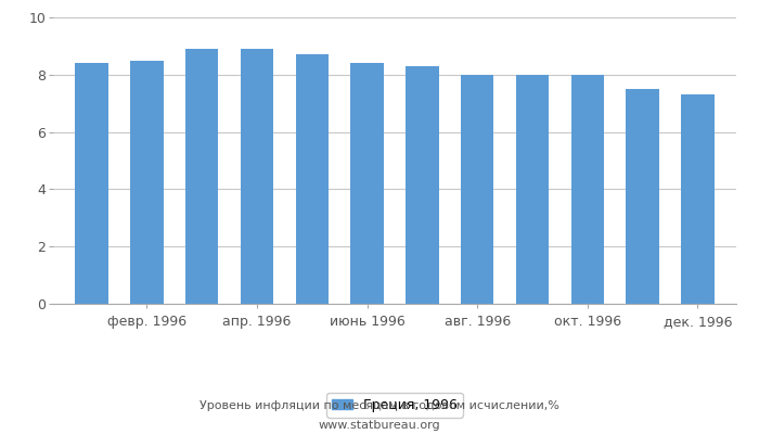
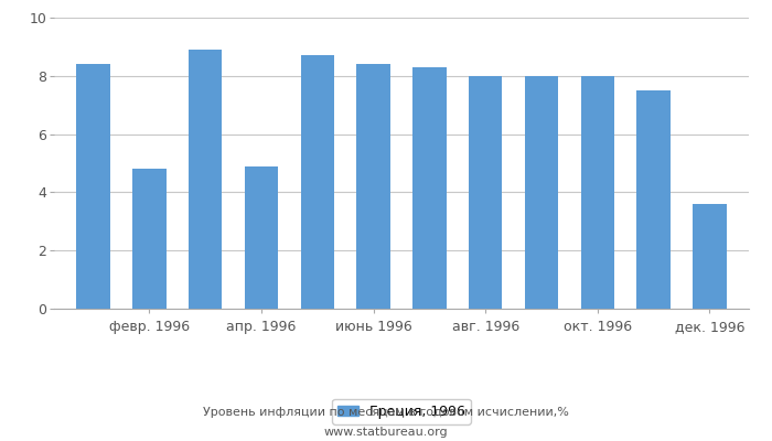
февр. 1996: 8.5 -> 4.8
апр. 1996: 8.9 -> 4.9
дек. 1996: 7.3 -> 3.6
